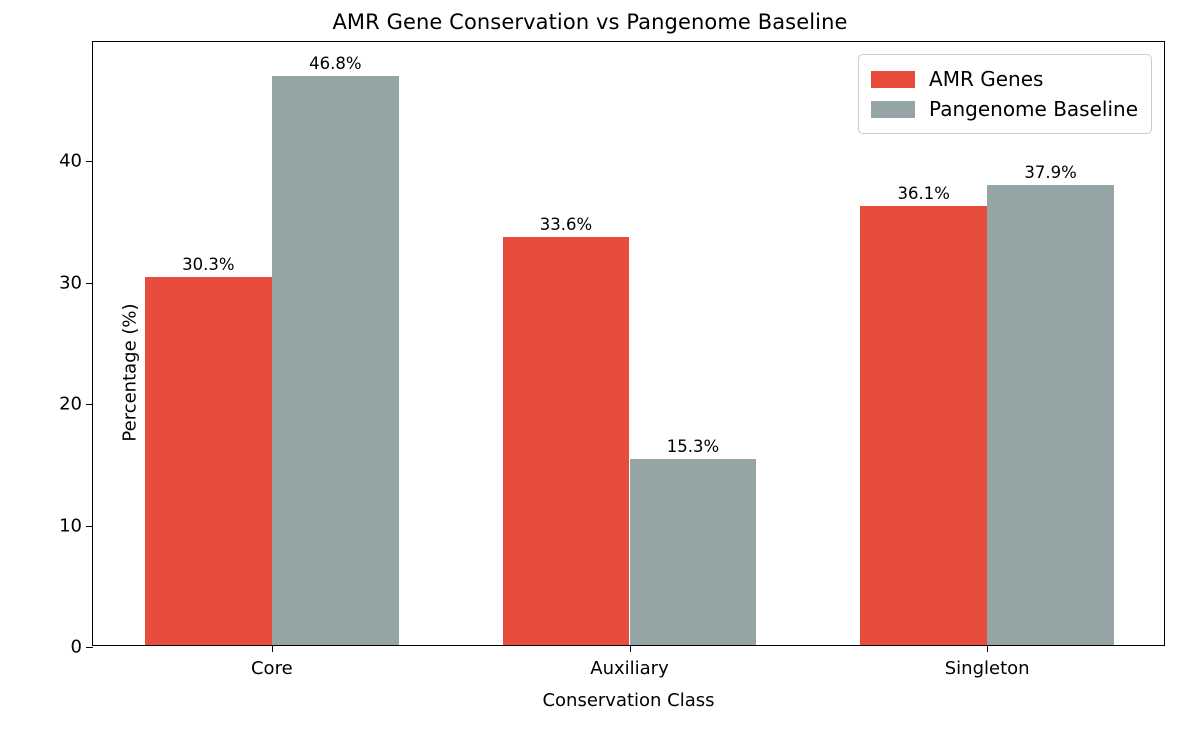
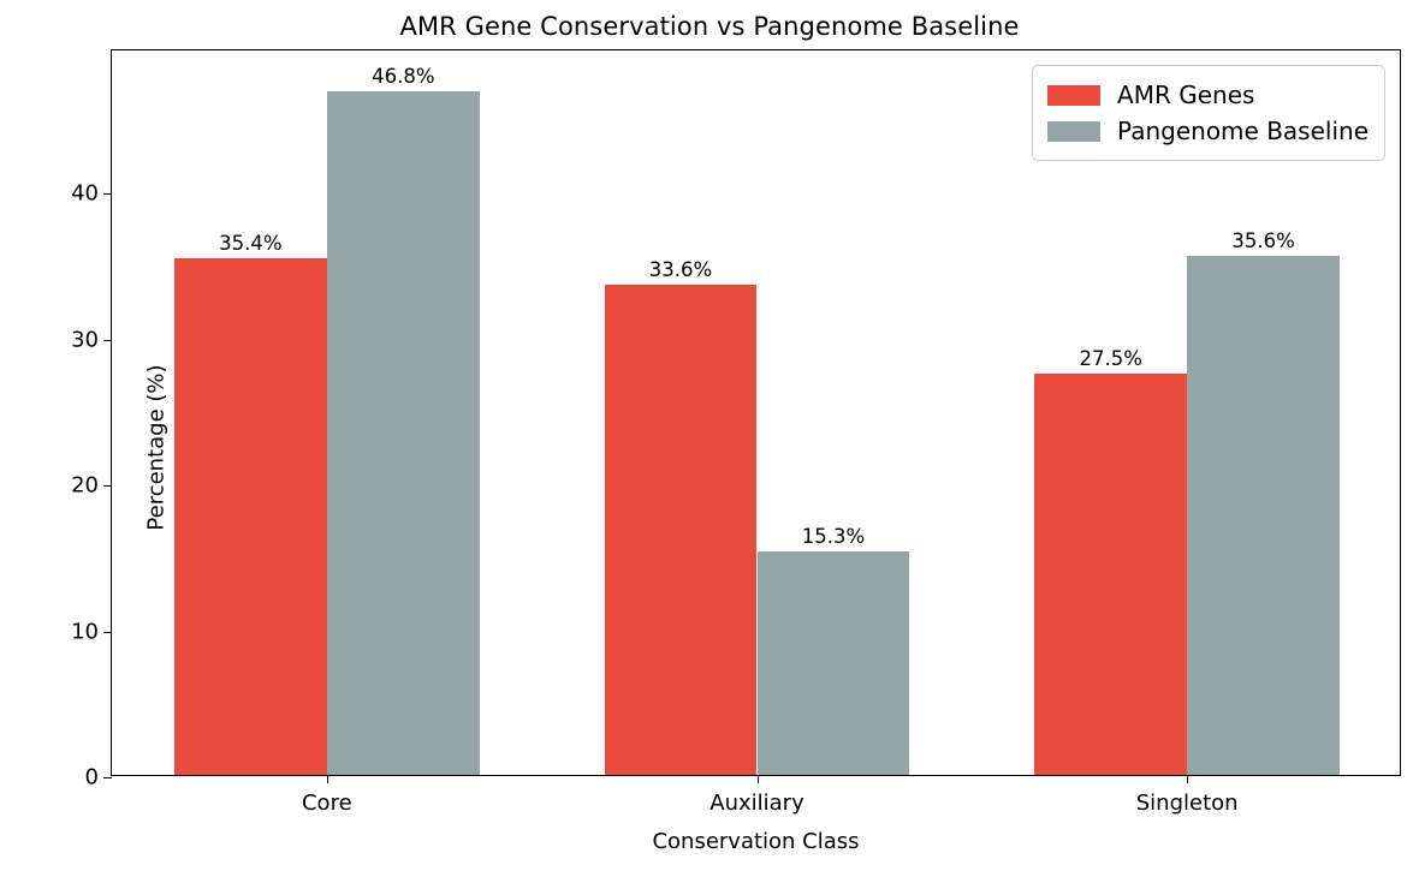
AMR Genes/Core: 30.3% -> 35.4%
AMR Genes/Singleton: 36.1% -> 27.5%
Pangenome Baseline/Singleton: 37.9% -> 35.6%
